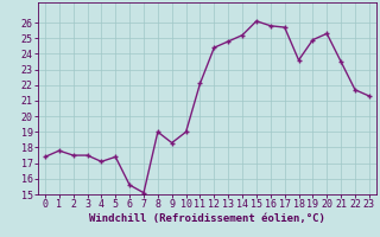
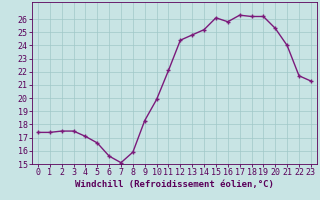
1: 17.8 -> 17.4
5: 17.4 -> 16.6
8: 19.0 -> 15.9
10: 19.0 -> 19.9
17: 25.7 -> 26.3
18: 23.6 -> 26.2
19: 24.9 -> 26.2
21: 23.5 -> 24.0
